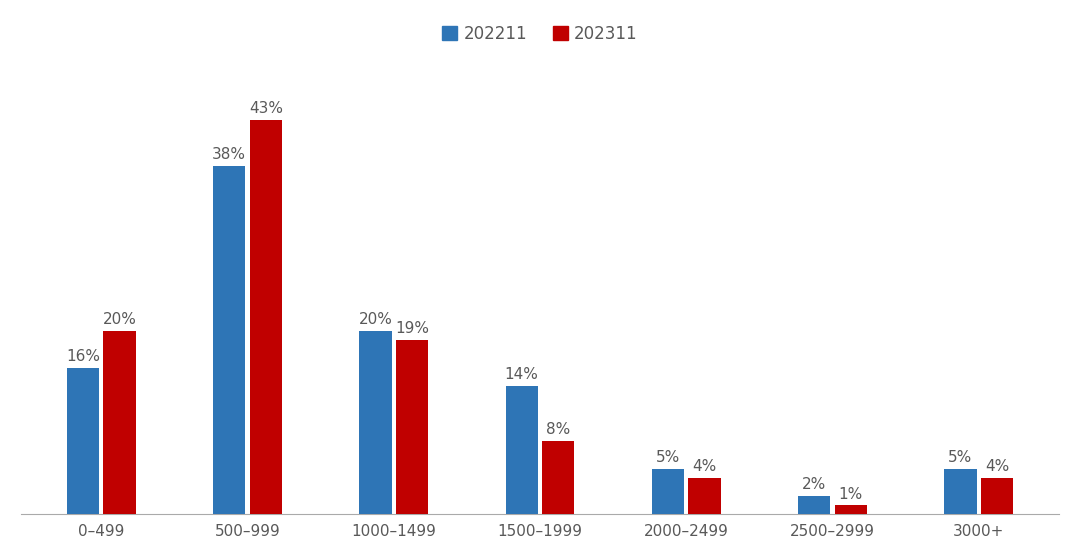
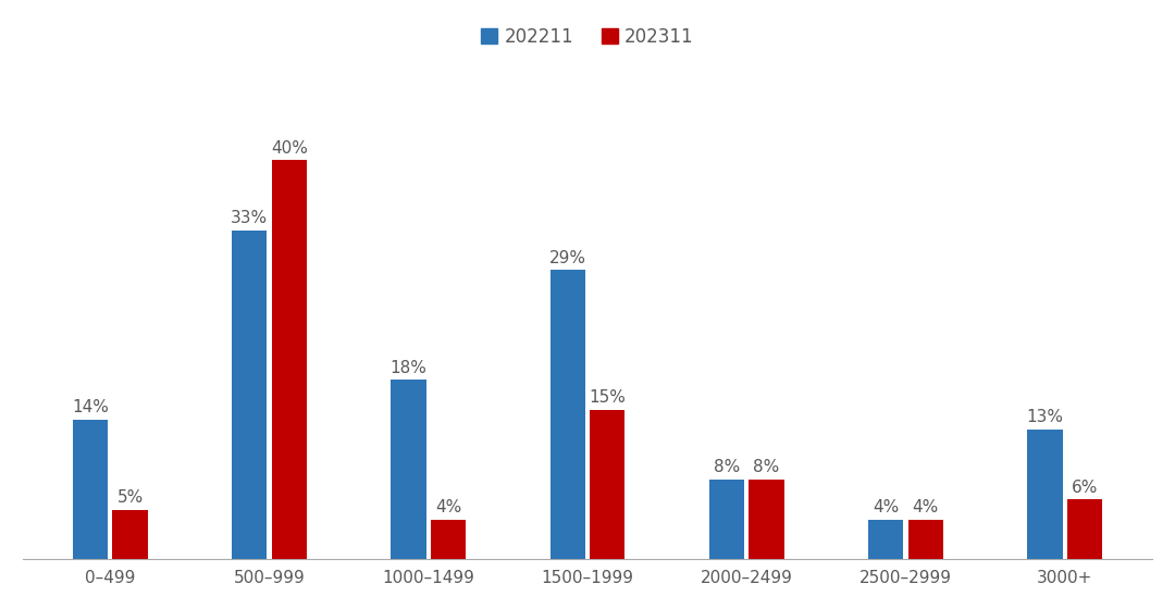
202211/0–499: 16% -> 14%
202311/0–499: 20% -> 5%
202211/500–999: 38% -> 33%
202311/500–999: 43% -> 40%
202211/1000–1499: 20% -> 18%
202311/1000–1499: 19% -> 4%
202211/1500–1999: 14% -> 29%
202311/1500–1999: 8% -> 15%
202211/2000–2499: 5% -> 8%
202311/2000–2499: 4% -> 8%
202211/2500–2999: 2% -> 4%
202311/2500–2999: 1% -> 4%
202211/3000+: 5% -> 13%
202311/3000+: 4% -> 6%
